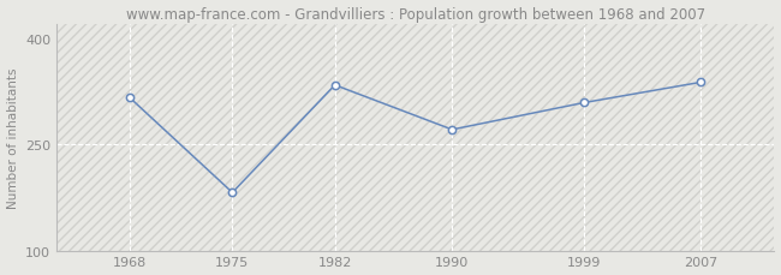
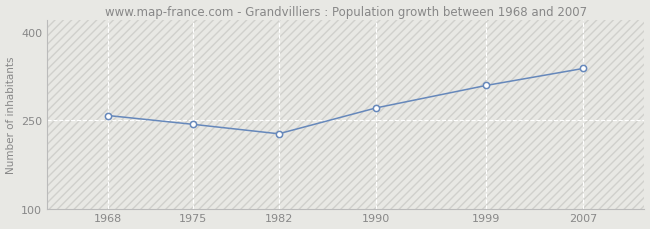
1968: 316 -> 258
1975: 182 -> 243
1982: 334 -> 227
